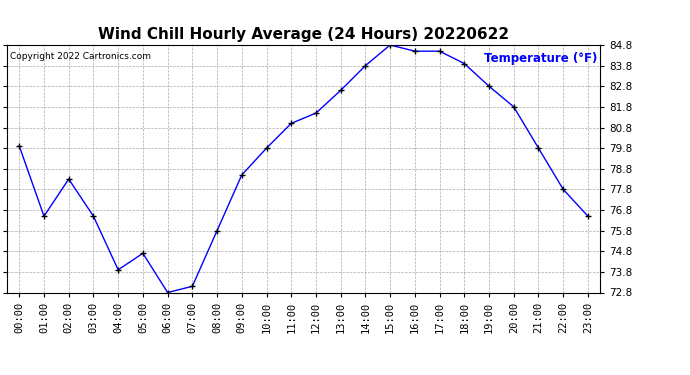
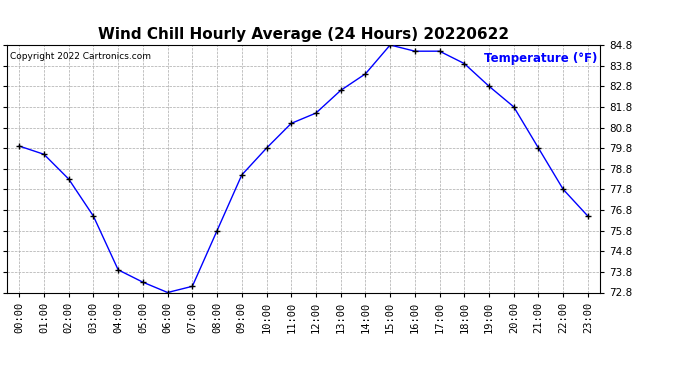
01:00: 76.5 -> 79.5
05:00: 74.7 -> 73.3
14:00: 83.8 -> 83.4
